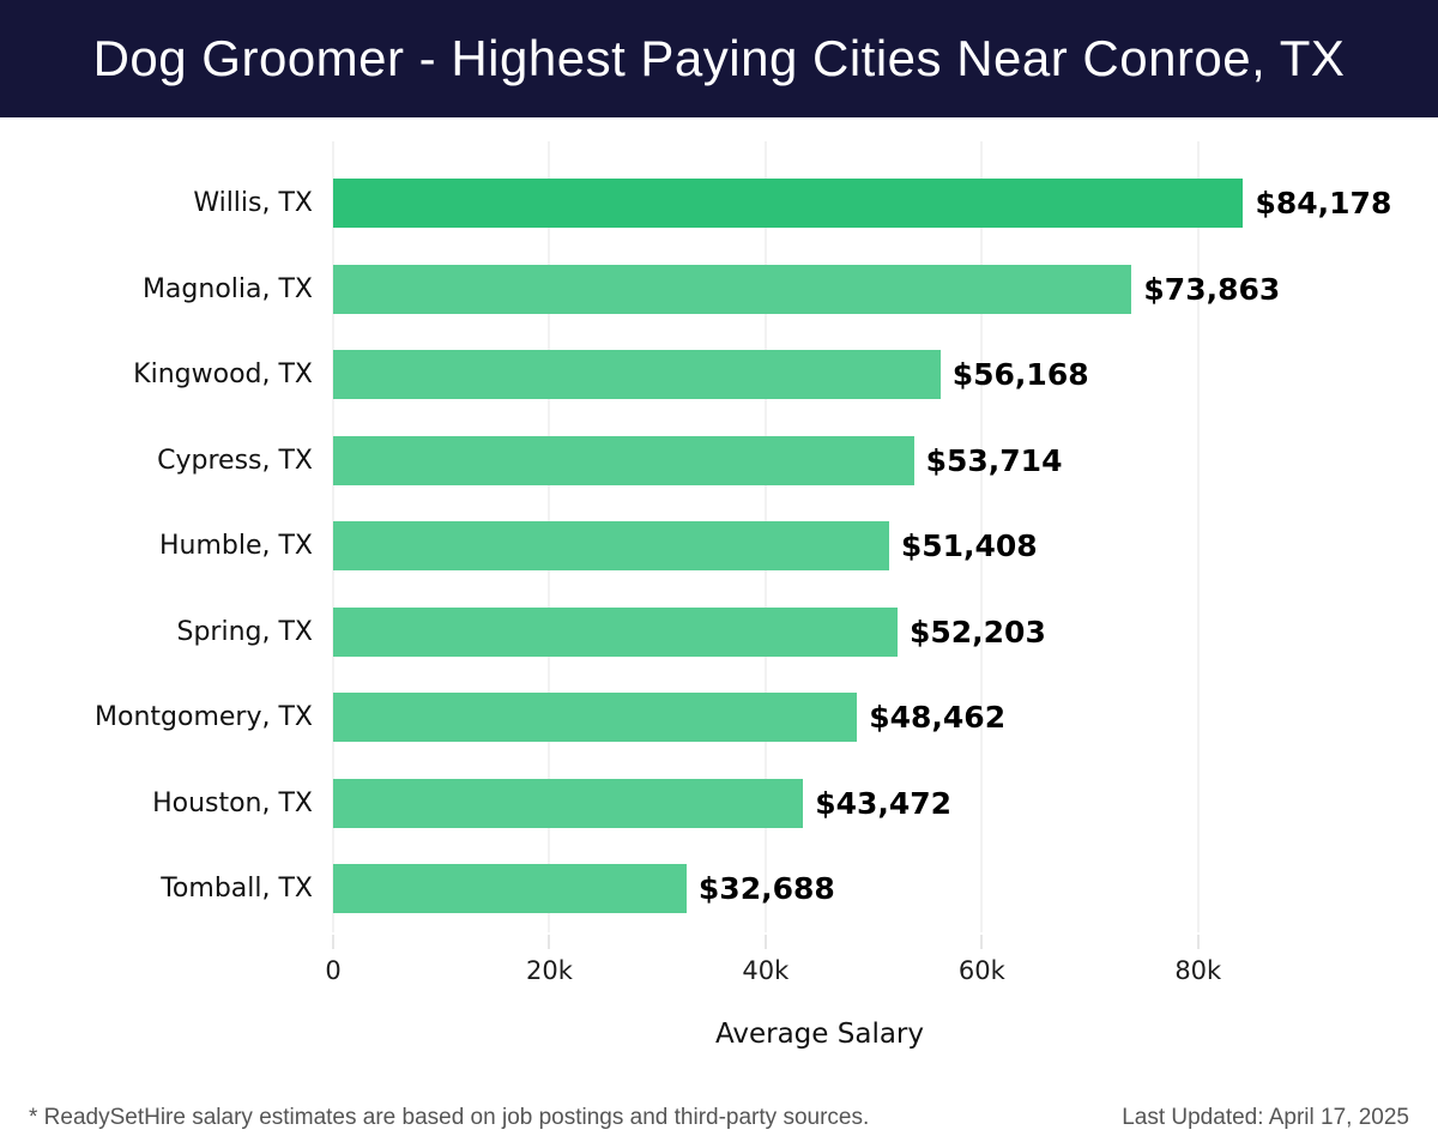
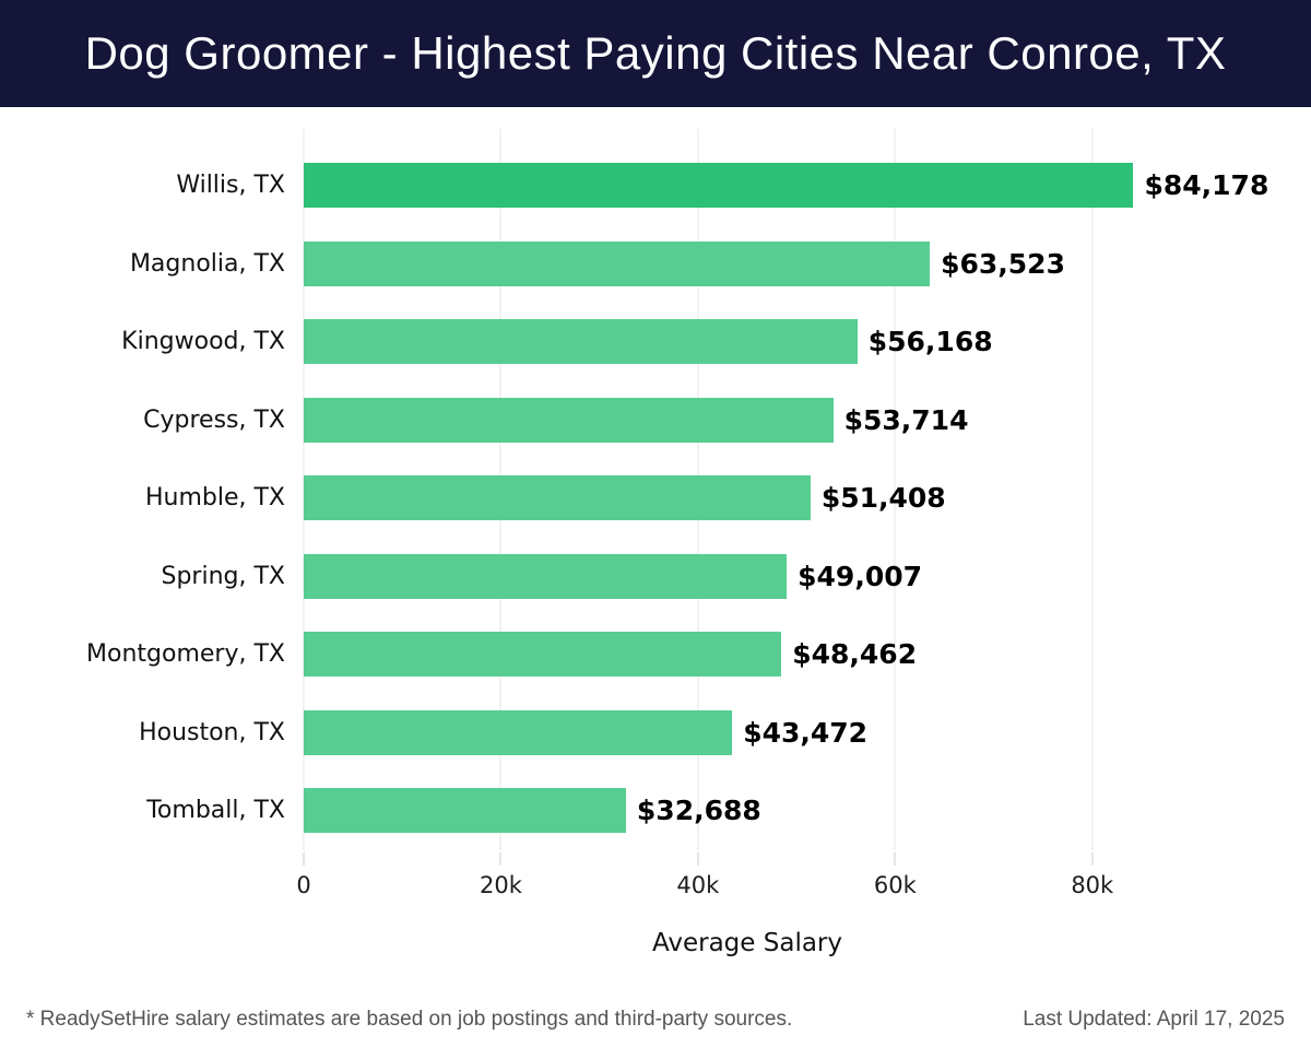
Magnolia, TX: $73,863 -> $63,523
Spring, TX: $52,203 -> $49,007
